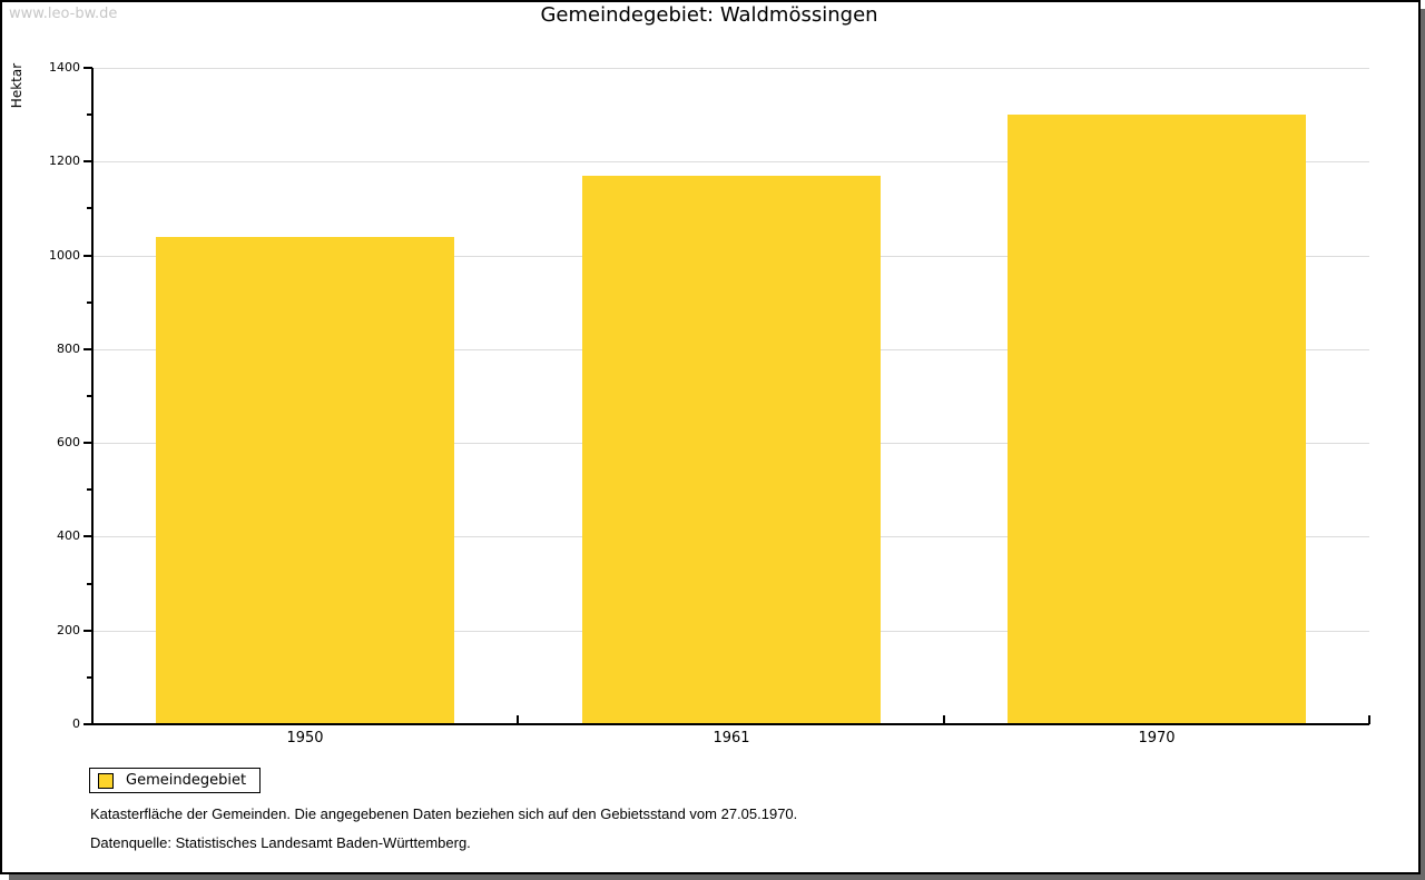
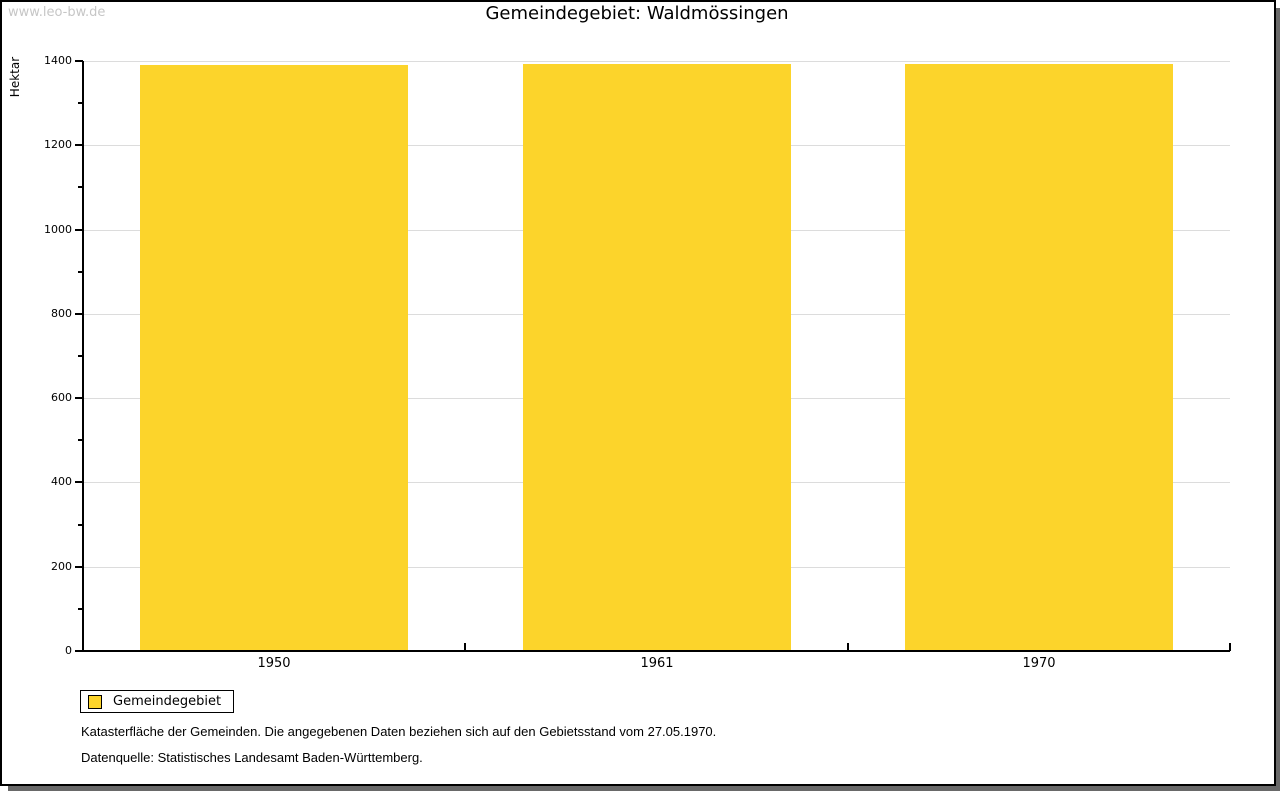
1950: 1040 -> 1390
1961: 1170 -> 1390
1970: 1300 -> 1390
